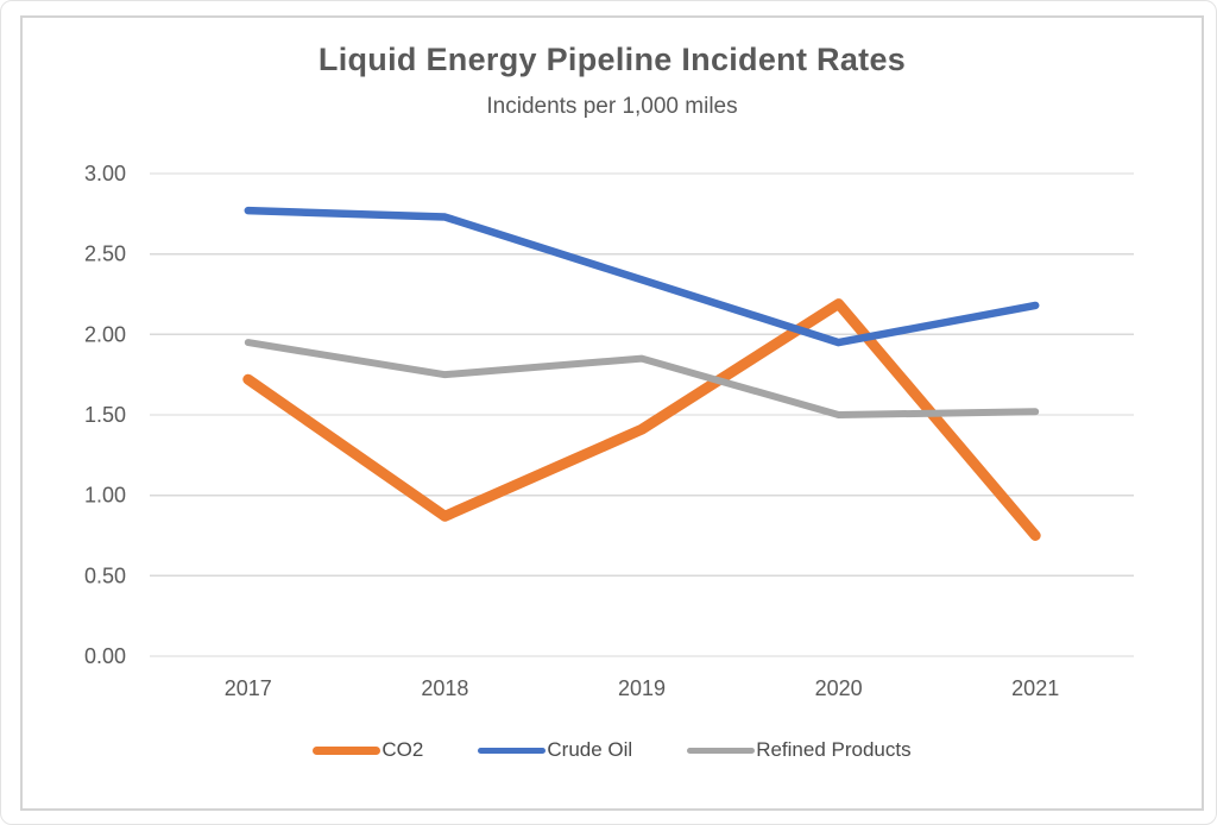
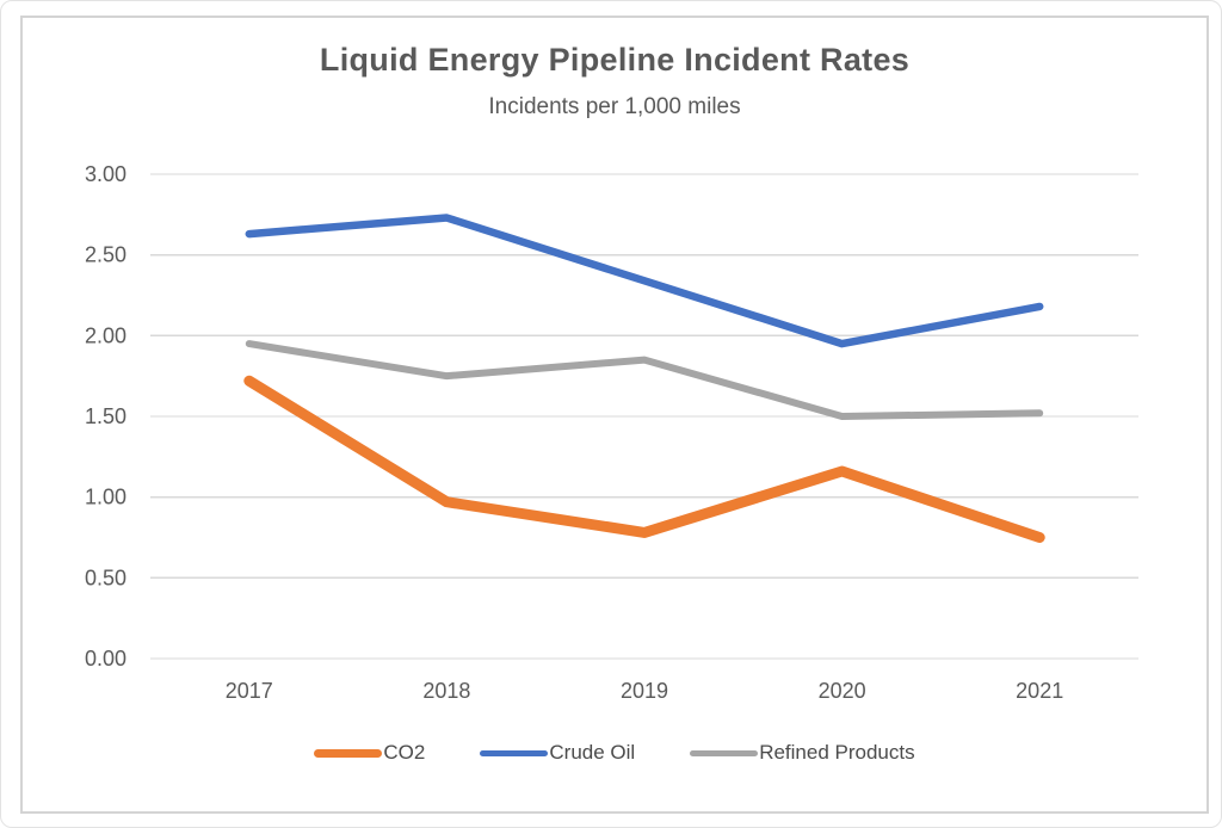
Crude Oil/2017: 2.77 -> 2.63
CO2/2018: 0.87 -> 0.97
CO2/2019: 1.41 -> 0.78
CO2/2020: 2.19 -> 1.16
